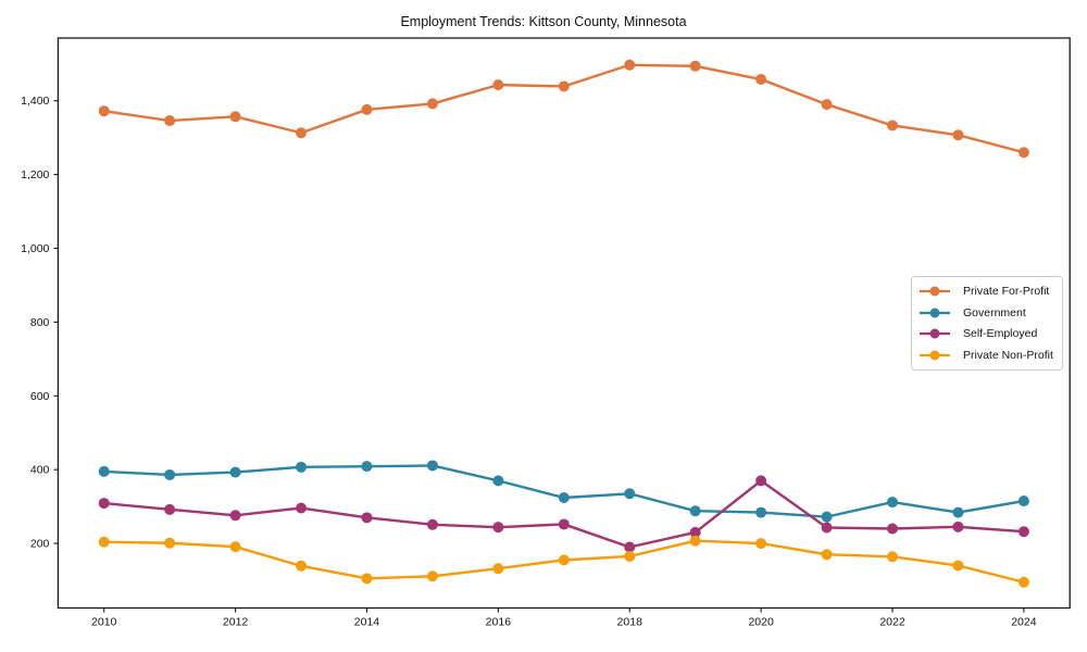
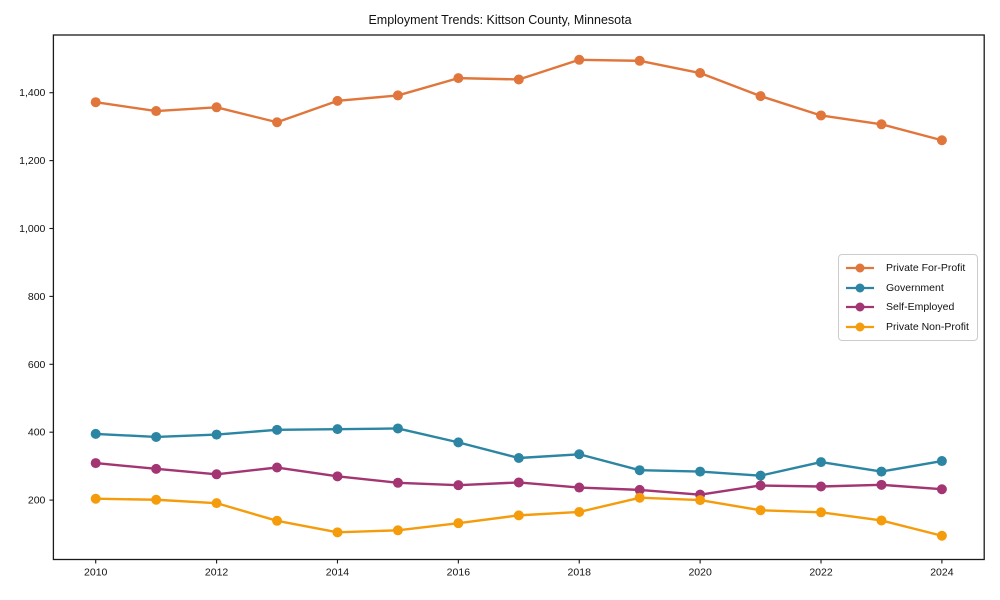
Self-Employed/2018: 190 -> 240
Self-Employed/2020: 370 -> 220
